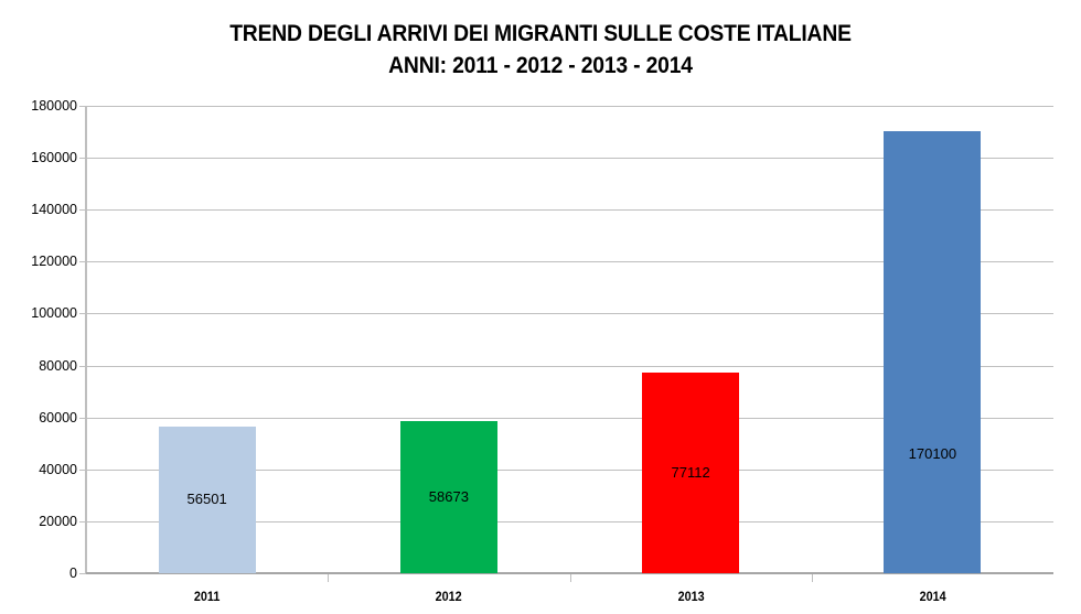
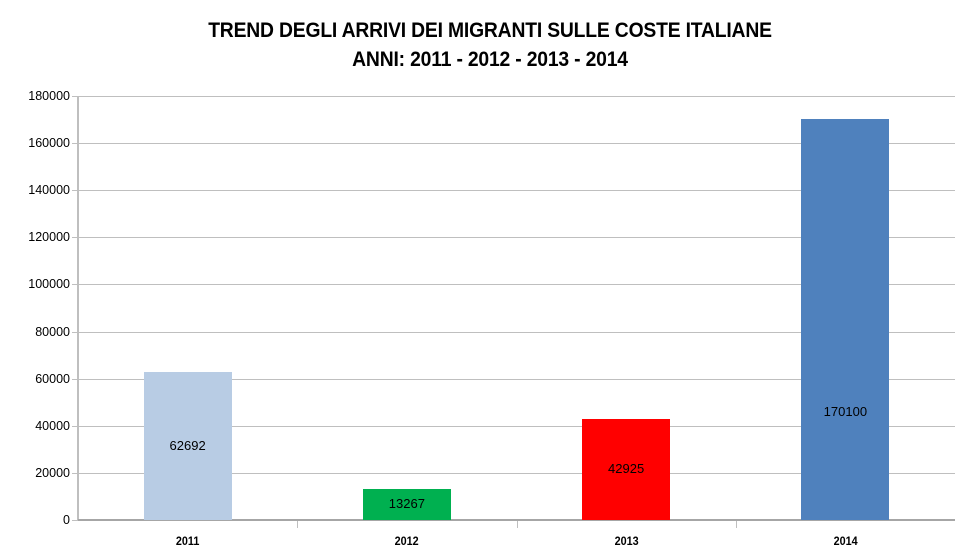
2011: 56501 -> 62692
2012: 58673 -> 13267
2013: 77112 -> 42925
